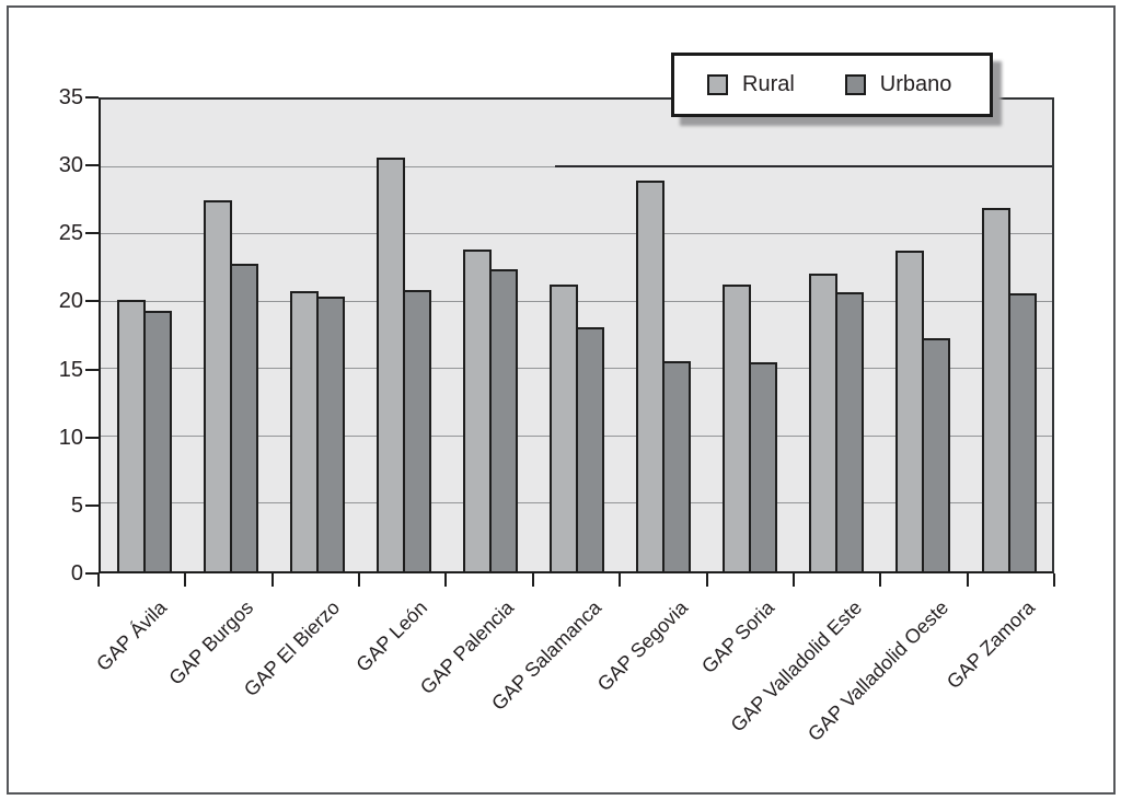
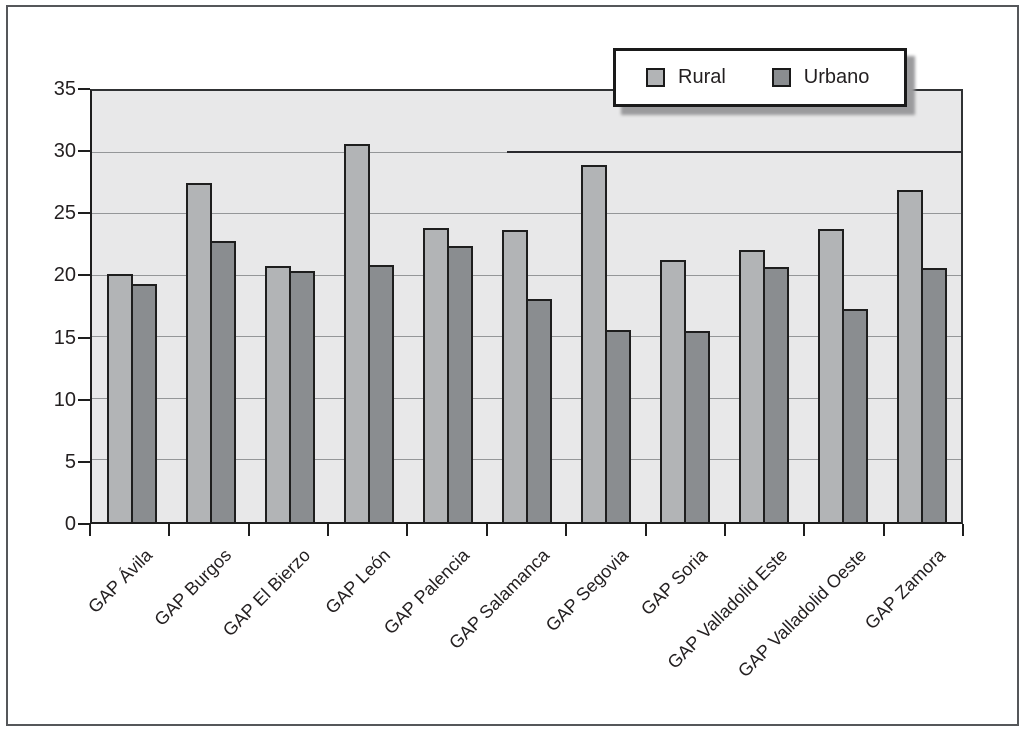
Rural/GAP Salamanca: 21.3 -> 23.7
